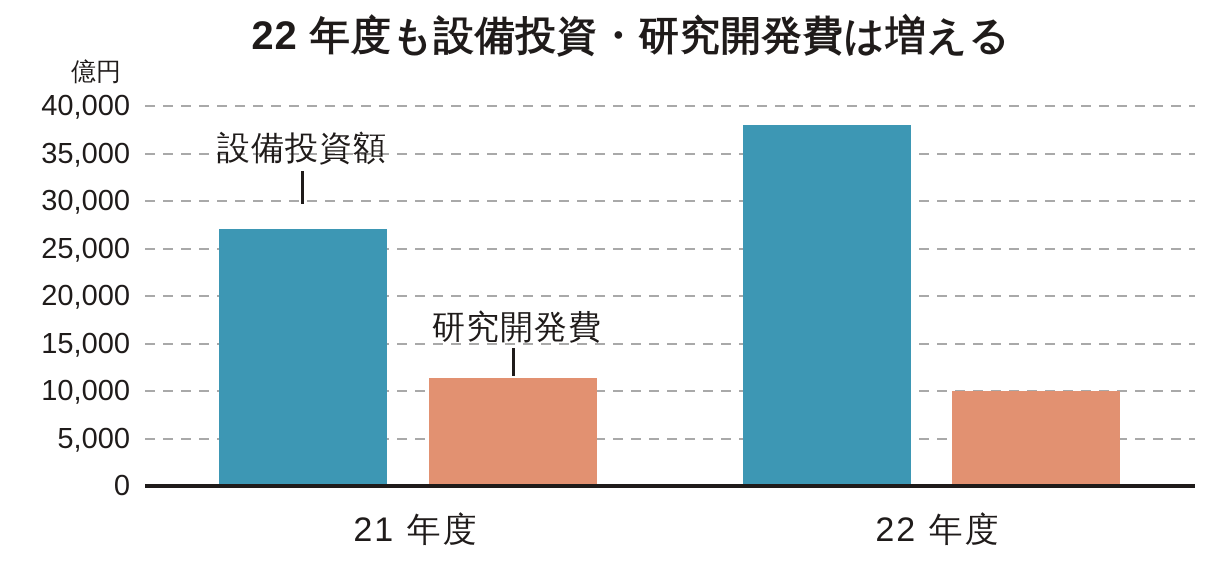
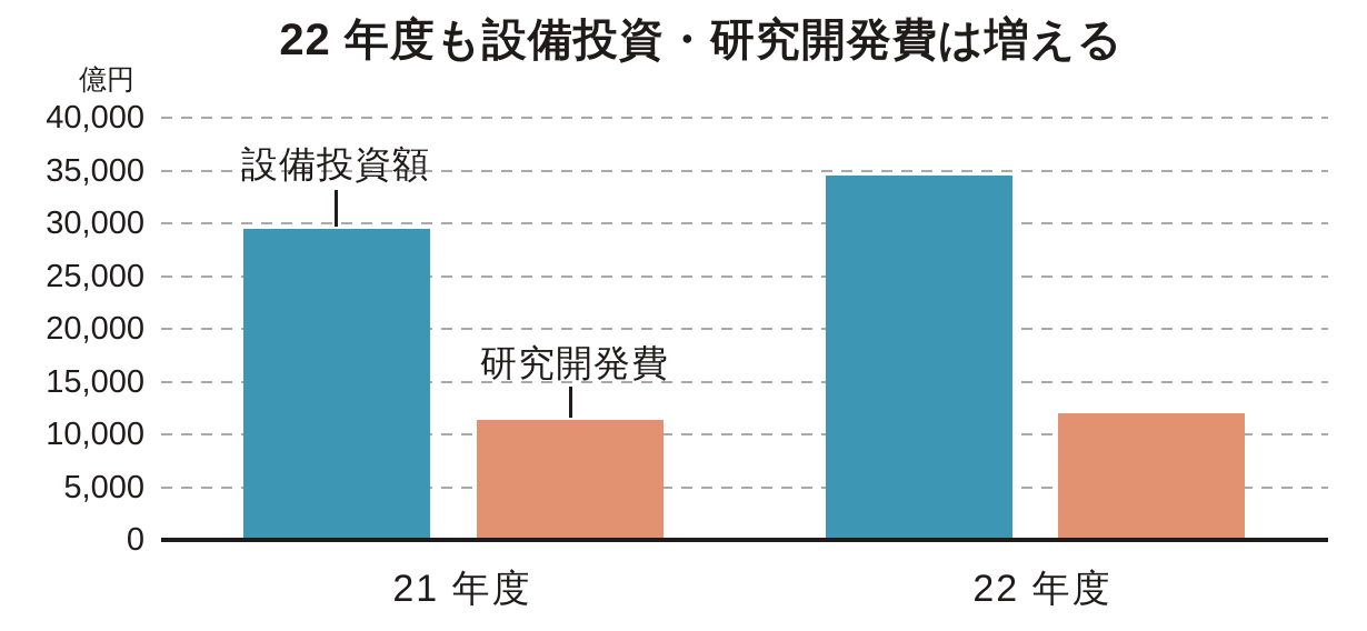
設備投資額/21 年度: 27000 -> 30000
設備投資額/22 年度: 38000 -> 34000
研究開発費/22 年度: 10000 -> 12000
